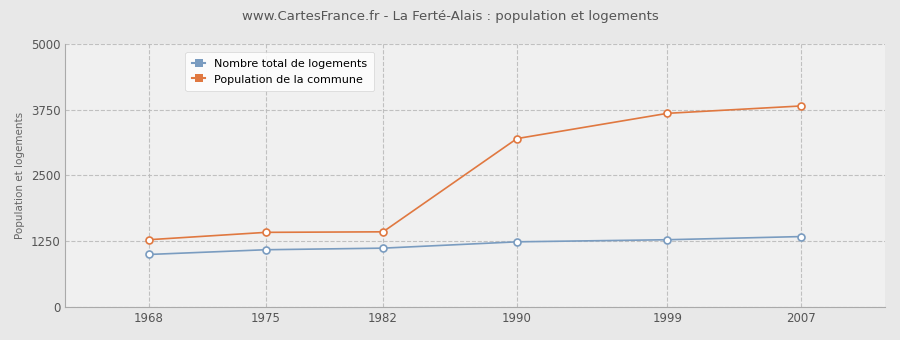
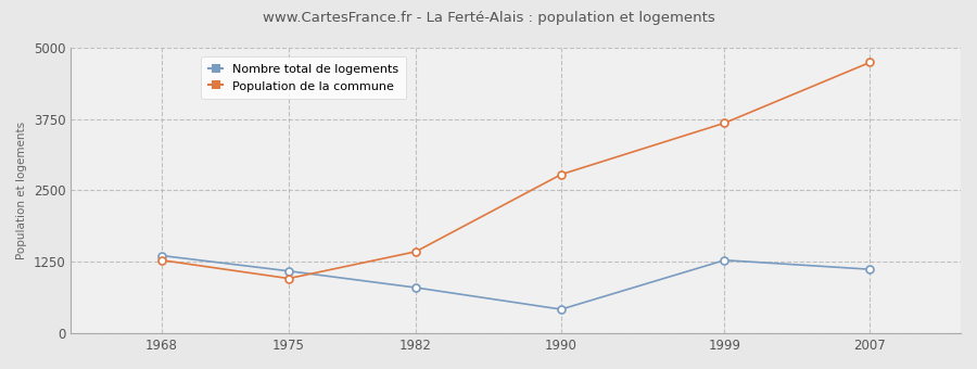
Nombre total de logements/1968: 1000 -> 1360
Population de la commune/1975: 1420 -> 960
Nombre total de logements/1982: 1120 -> 800
Nombre total de logements/1990: 1240 -> 420
Population de la commune/1990: 3200 -> 2780
Nombre total de logements/2007: 1340 -> 1120
Population de la commune/2007: 3820 -> 4740
